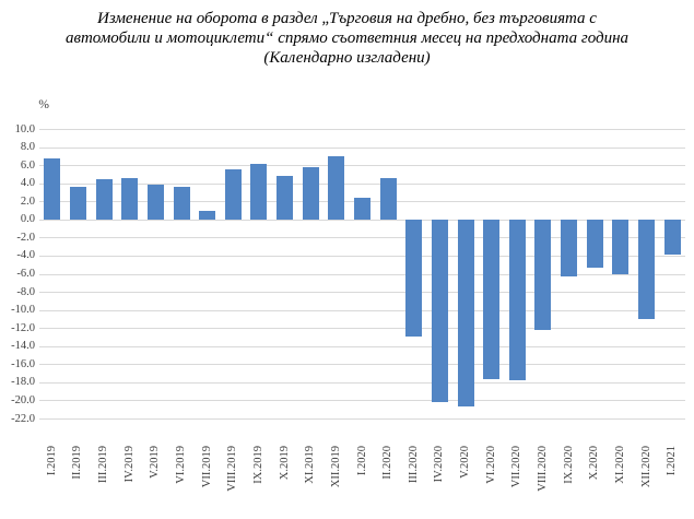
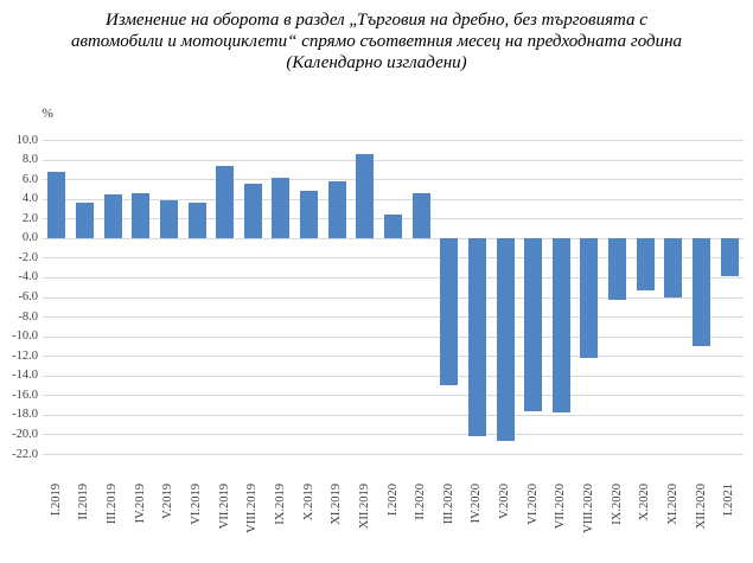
VII.2019: 1 -> 7
XII.2019: 7 -> 9
III.2020: -13 -> -15
